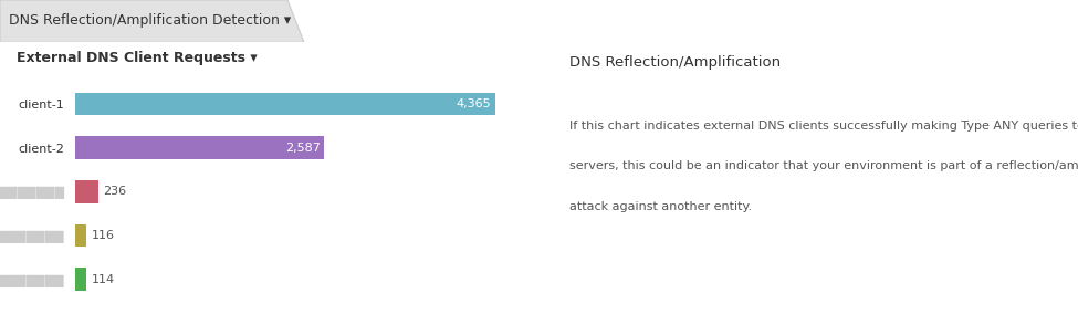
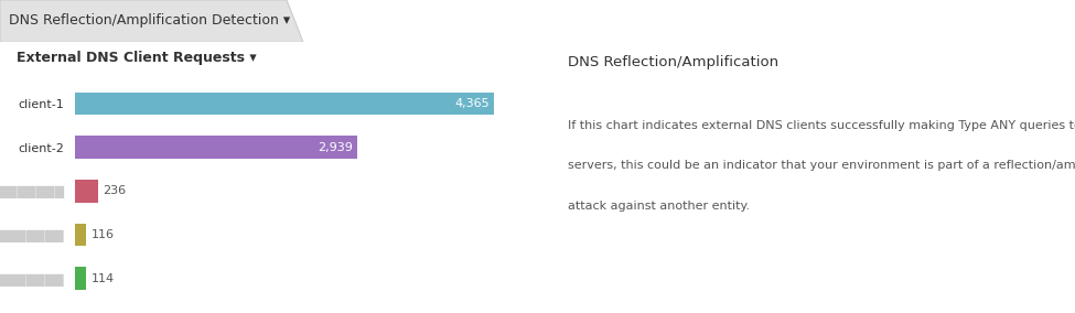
client-2: 2,587 -> 2,939
